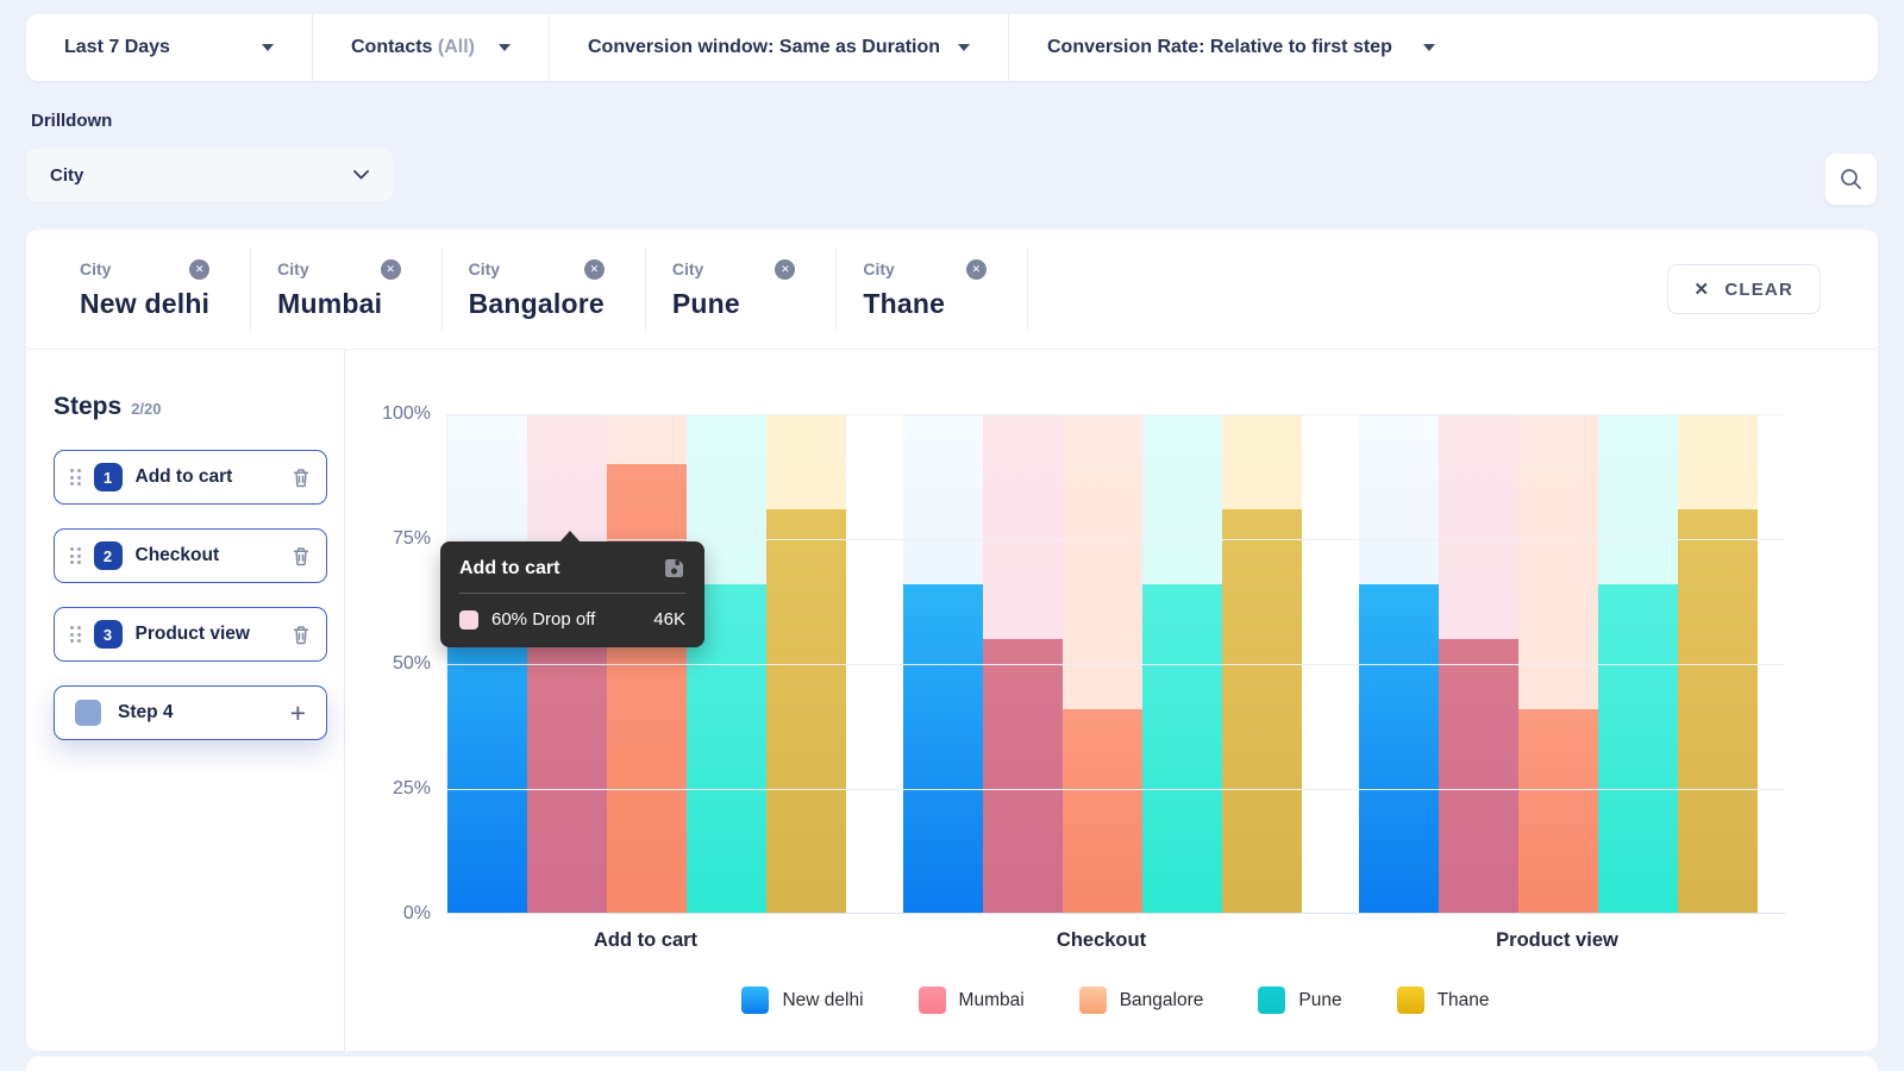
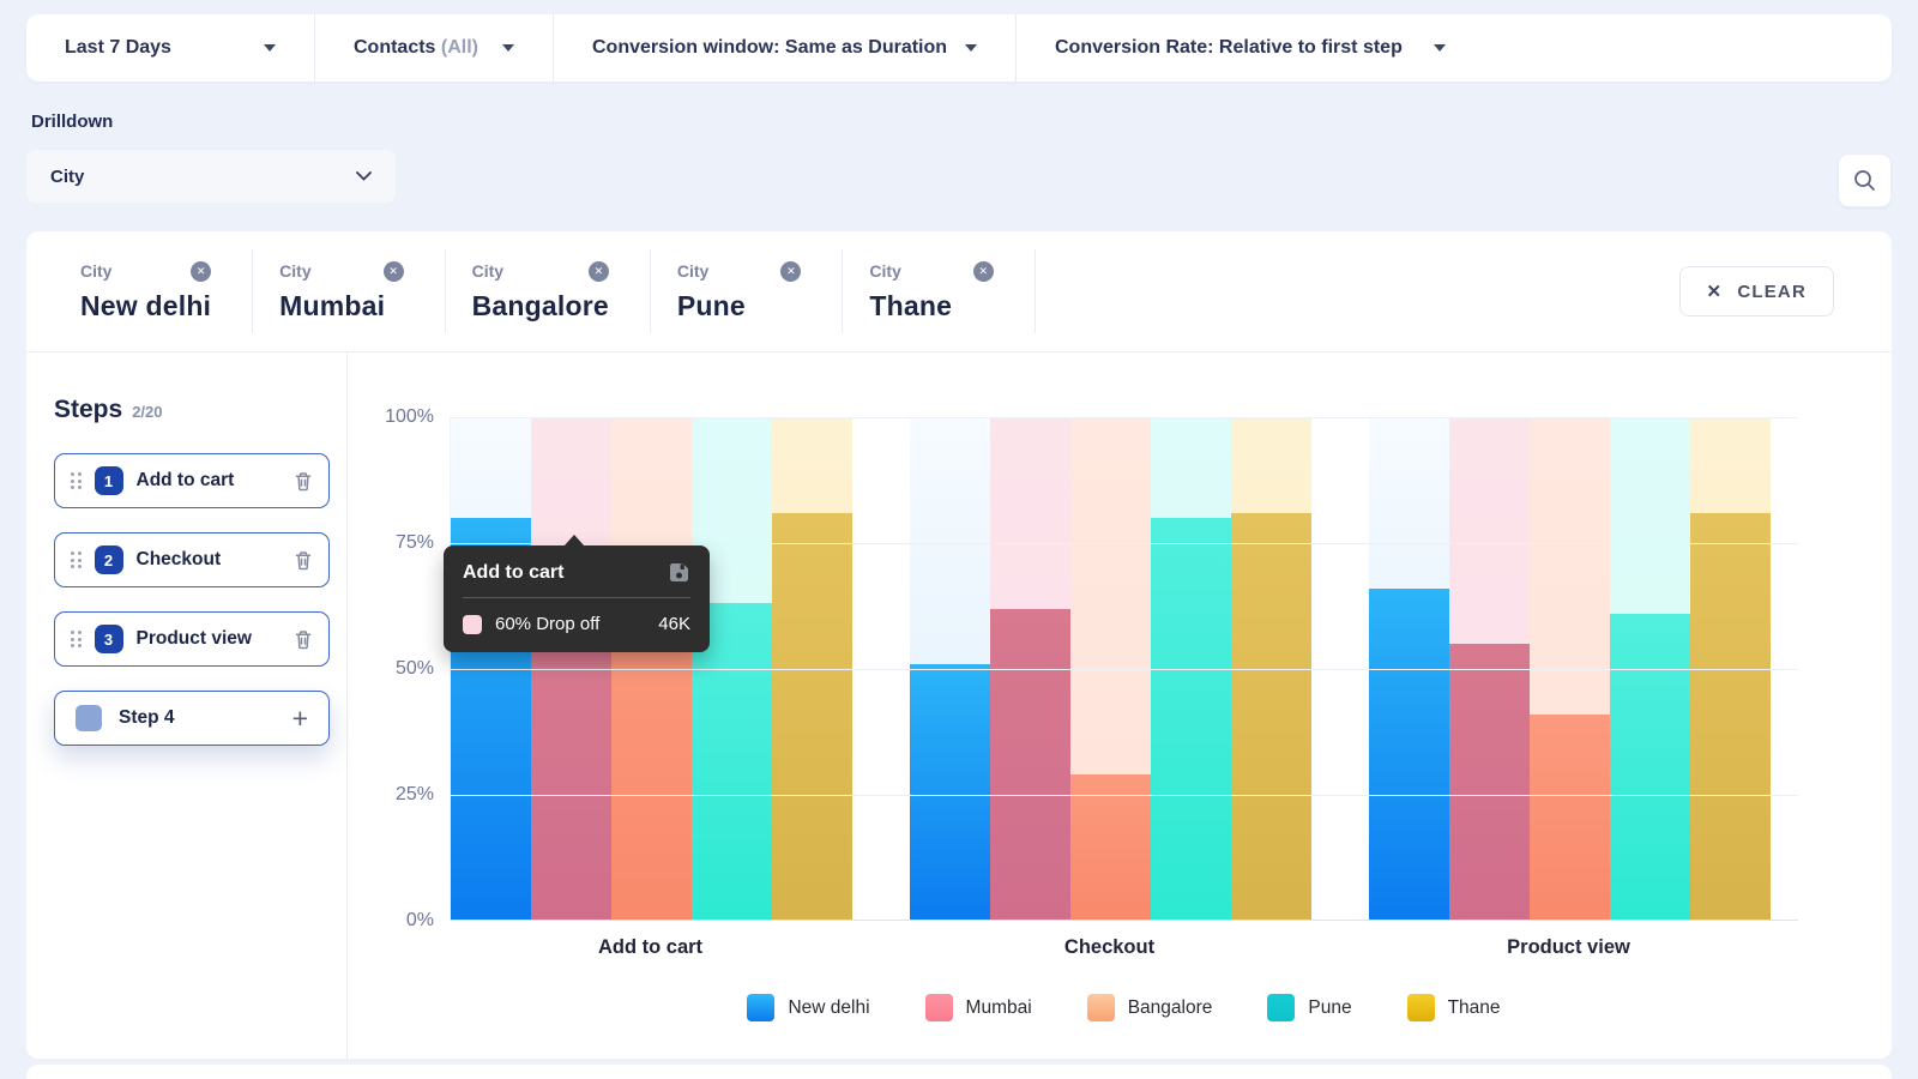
New delhi/Add to cart: 66% -> 80%
Bangalore/Add to cart: 90% -> 67%
Pune/Add to cart: 66% -> 63%
New delhi/Checkout: 66% -> 51%
Mumbai/Checkout: 55% -> 62%
Bangalore/Checkout: 41% -> 29%
Pune/Checkout: 66% -> 80%
Pune/Product view: 66% -> 61%
